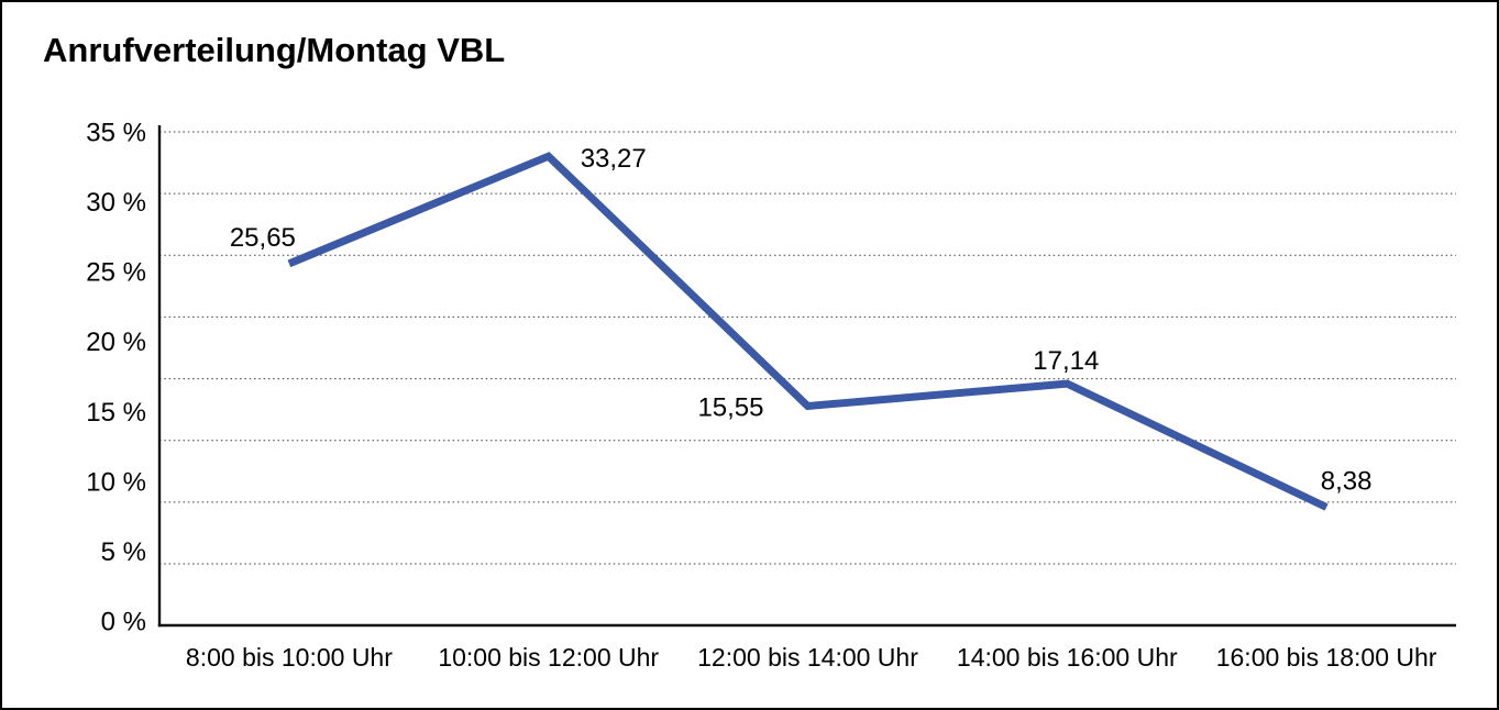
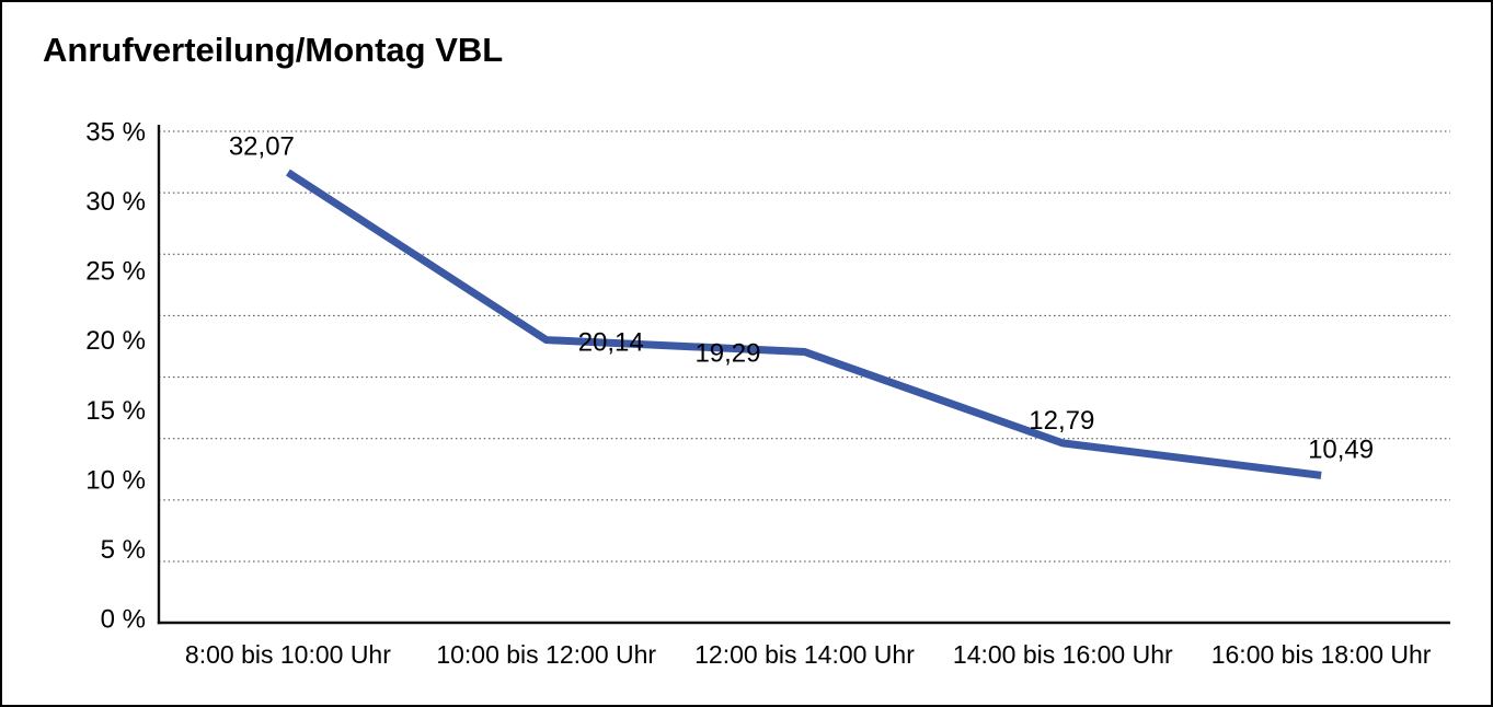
8:00 bis 10:00 Uhr: 25,65 -> 32,07
10:00 bis 12:00 Uhr: 33,27 -> 20,14
12:00 bis 14:00 Uhr: 15,55 -> 19,29
14:00 bis 16:00 Uhr: 17,14 -> 12,79
16:00 bis 18:00 Uhr: 8,38 -> 10,49
